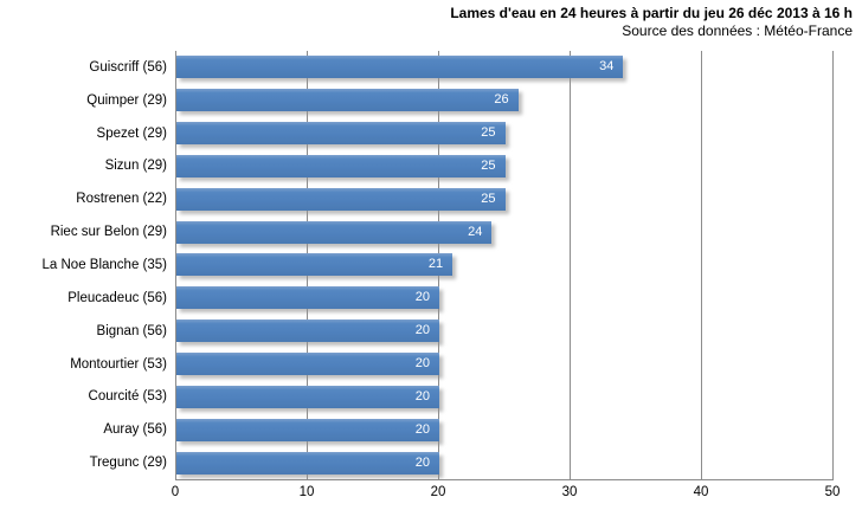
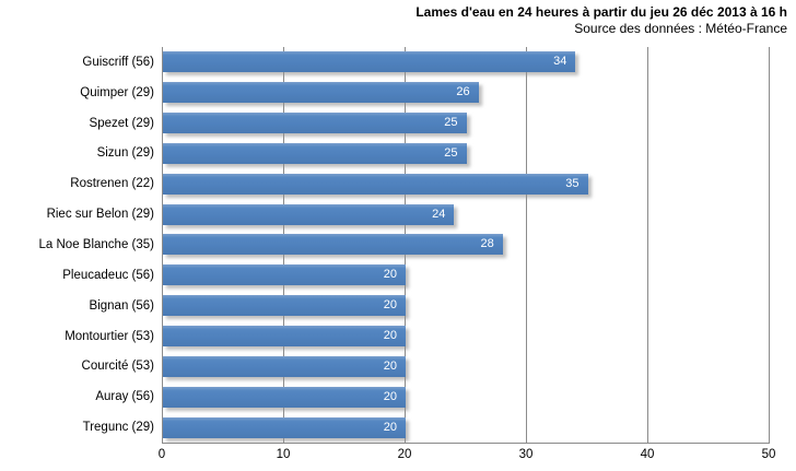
Rostrenen (22): 25 -> 35
La Noe Blanche (35): 21 -> 28
